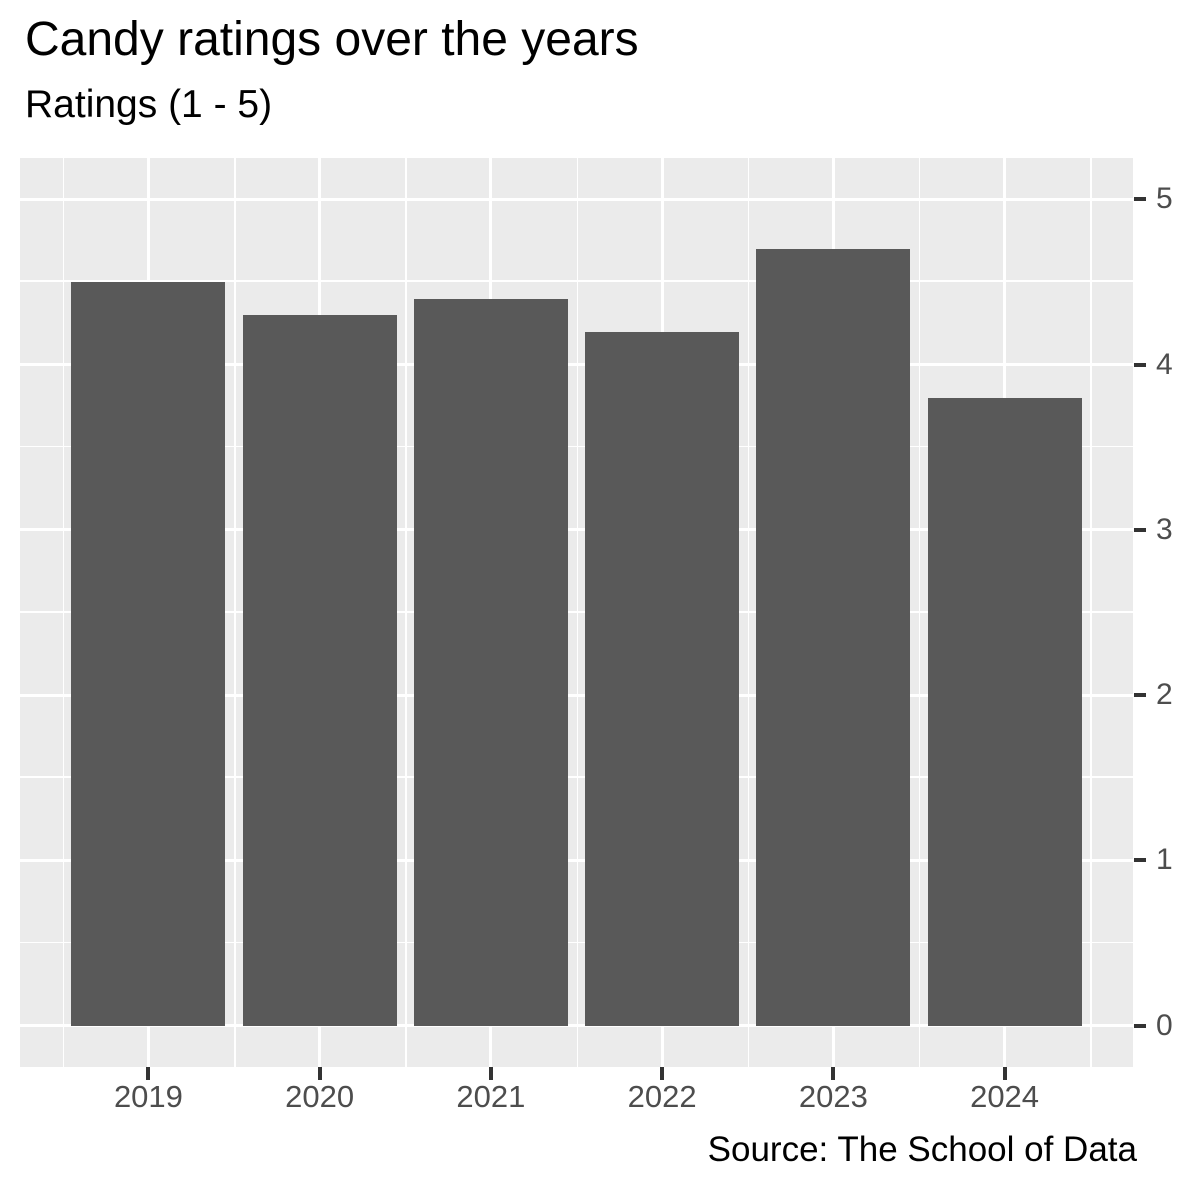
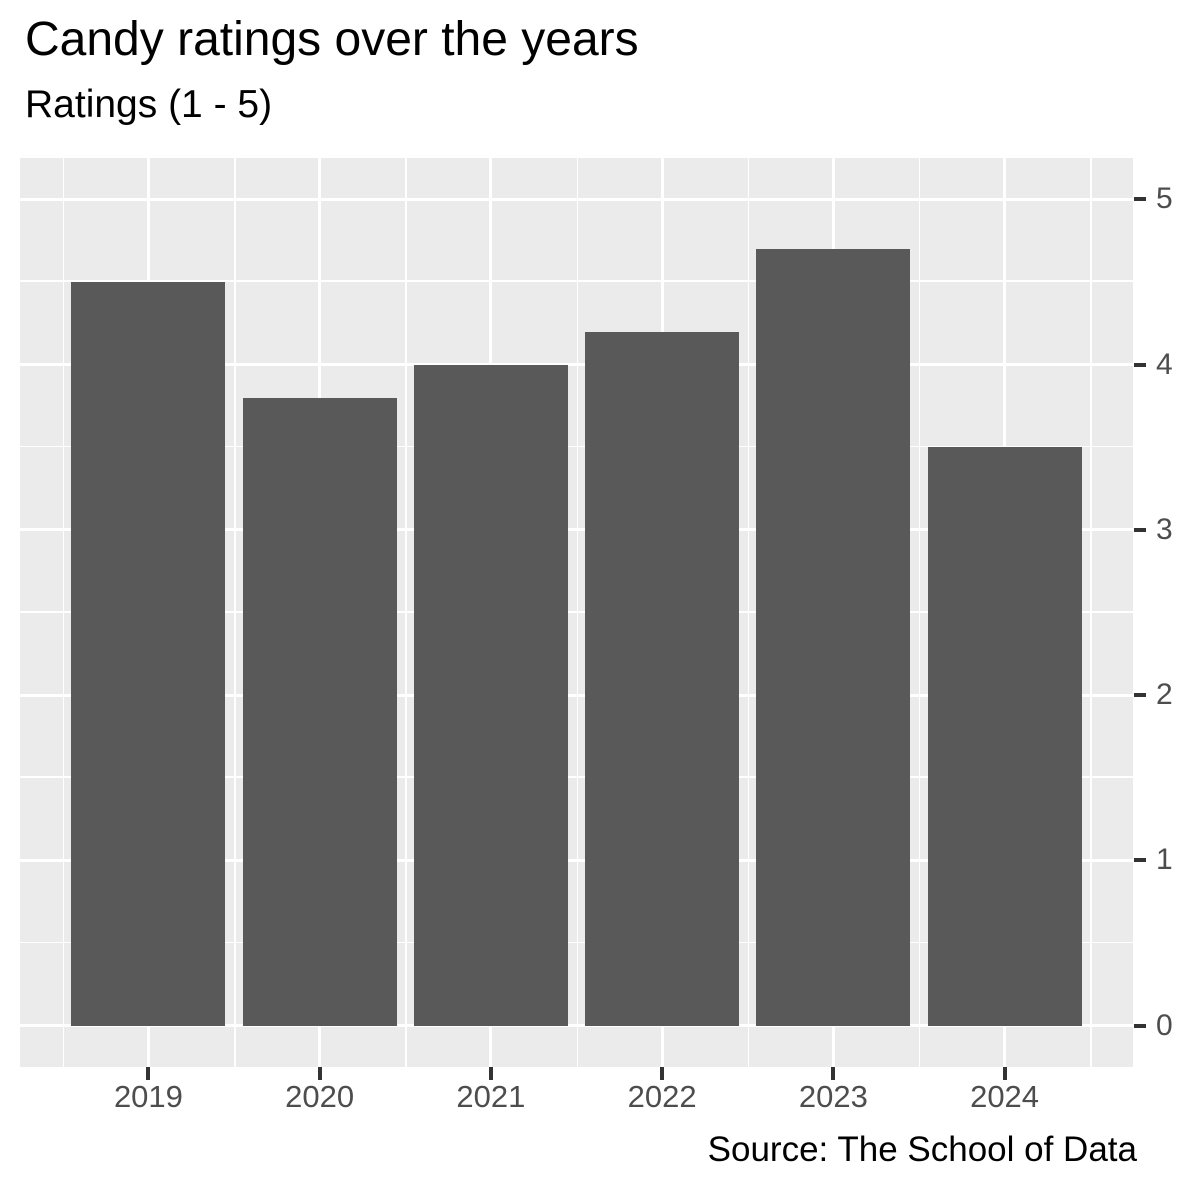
2020: 4.3 -> 3.8
2021: 4.4 -> 4.0
2024: 3.8 -> 3.5
